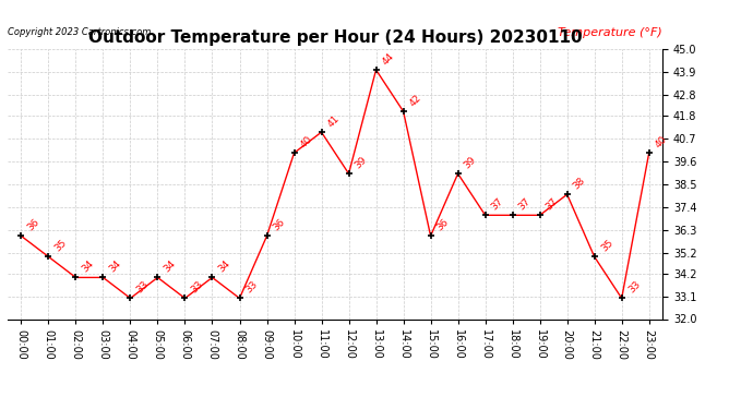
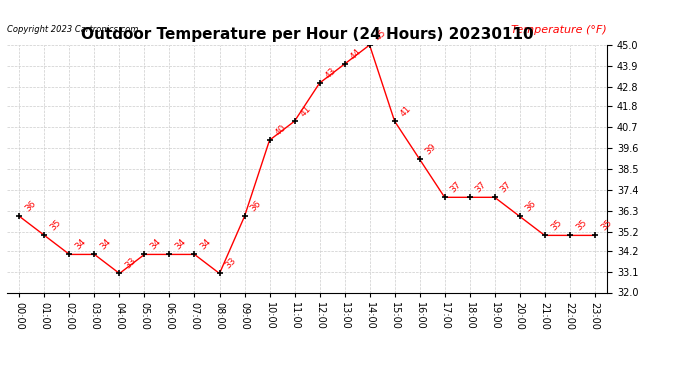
06:00: 33 -> 34
12:00: 39 -> 43
14:00: 42 -> 45
15:00: 36 -> 41
20:00: 38 -> 36
22:00: 33 -> 35
23:00: 40 -> 35
